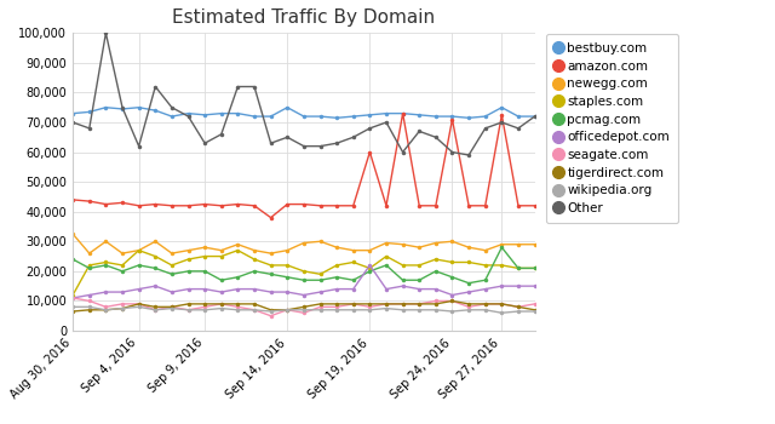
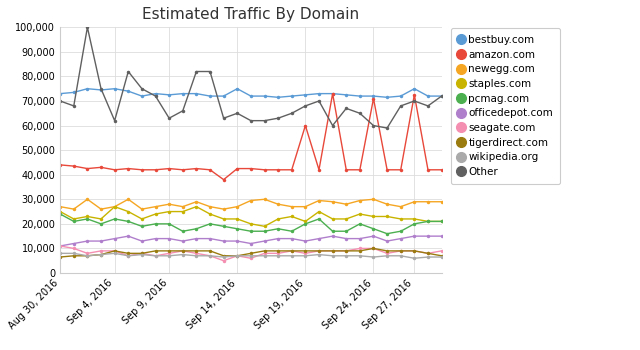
newegg.com/Aug 30, 2016: 32,500 -> 27,000
staples.com/Aug 30, 2016: 12,000 -> 25,000
officedepot.com/Sep 19, 2016: 22,000 -> 13,000
officedepot.com/Sep 24, 2016: 12,000 -> 15,000
pcmag.com/Sep 27, 2016: 28,000 -> 20,000
